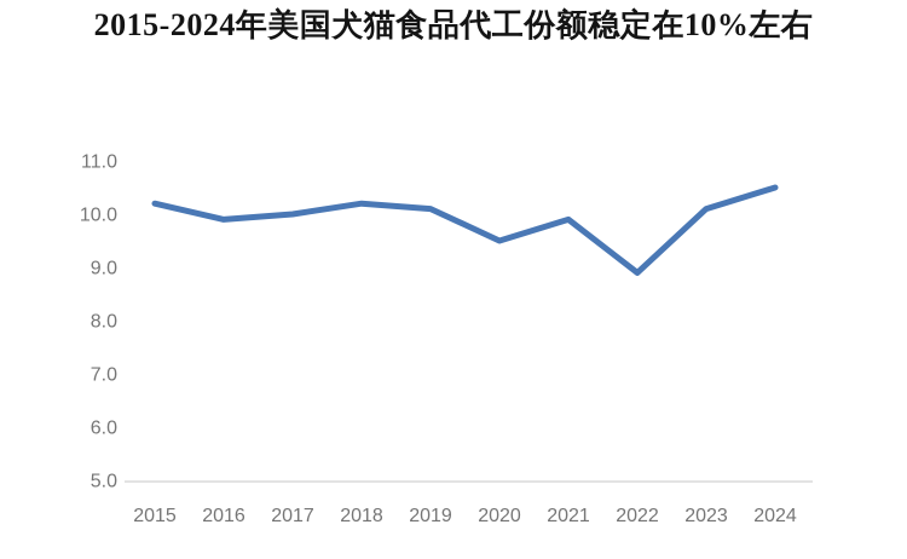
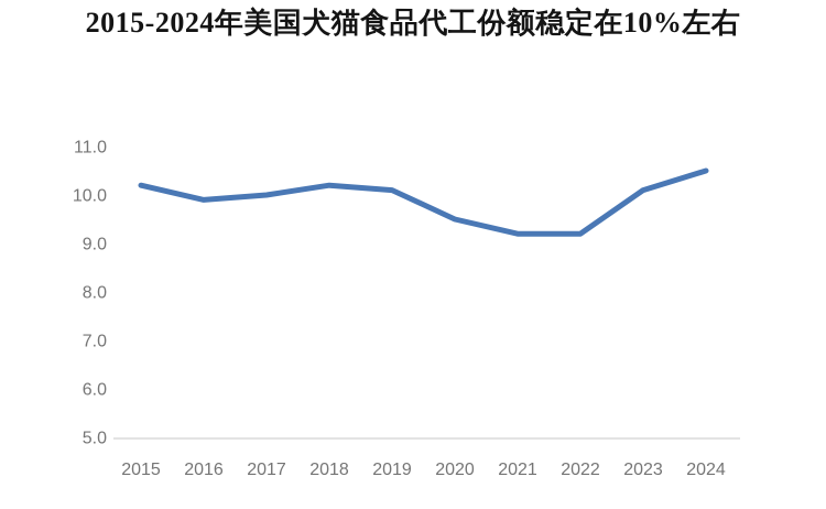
2021: 9.9 -> 9.2
2022: 8.9 -> 9.2
